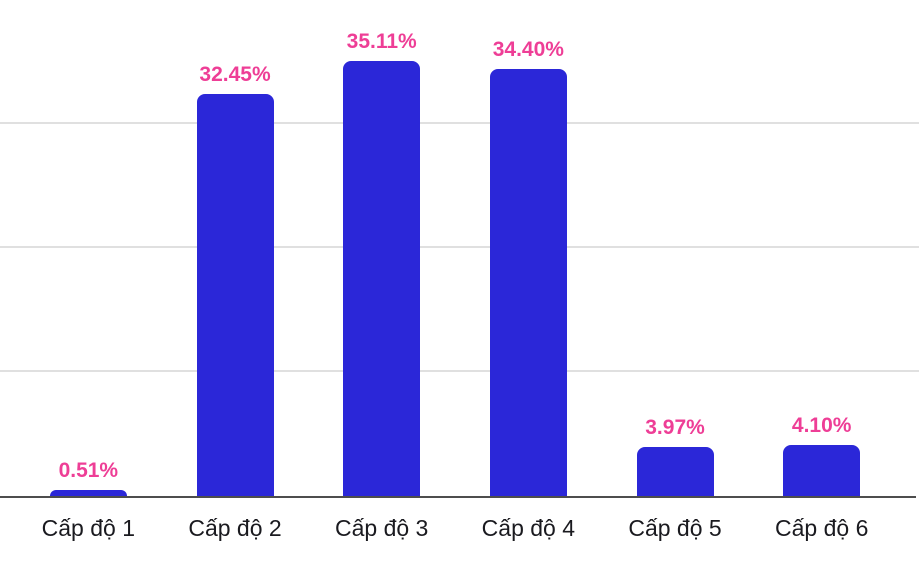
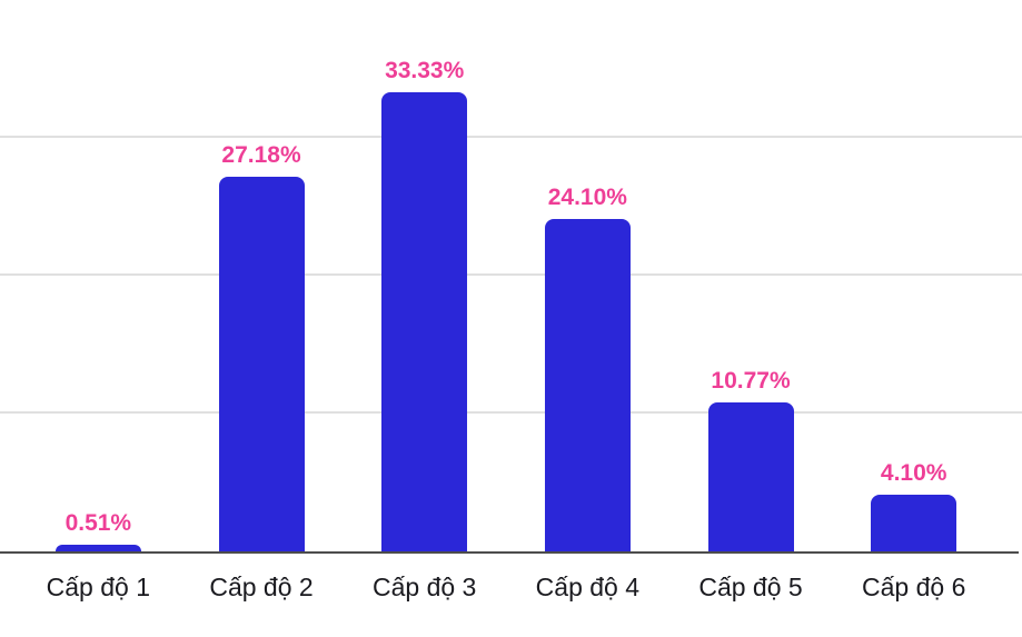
Cấp độ 2: 32.45% -> 27.18%
Cấp độ 3: 35.11% -> 33.33%
Cấp độ 4: 34.40% -> 24.10%
Cấp độ 5: 3.97% -> 10.77%
